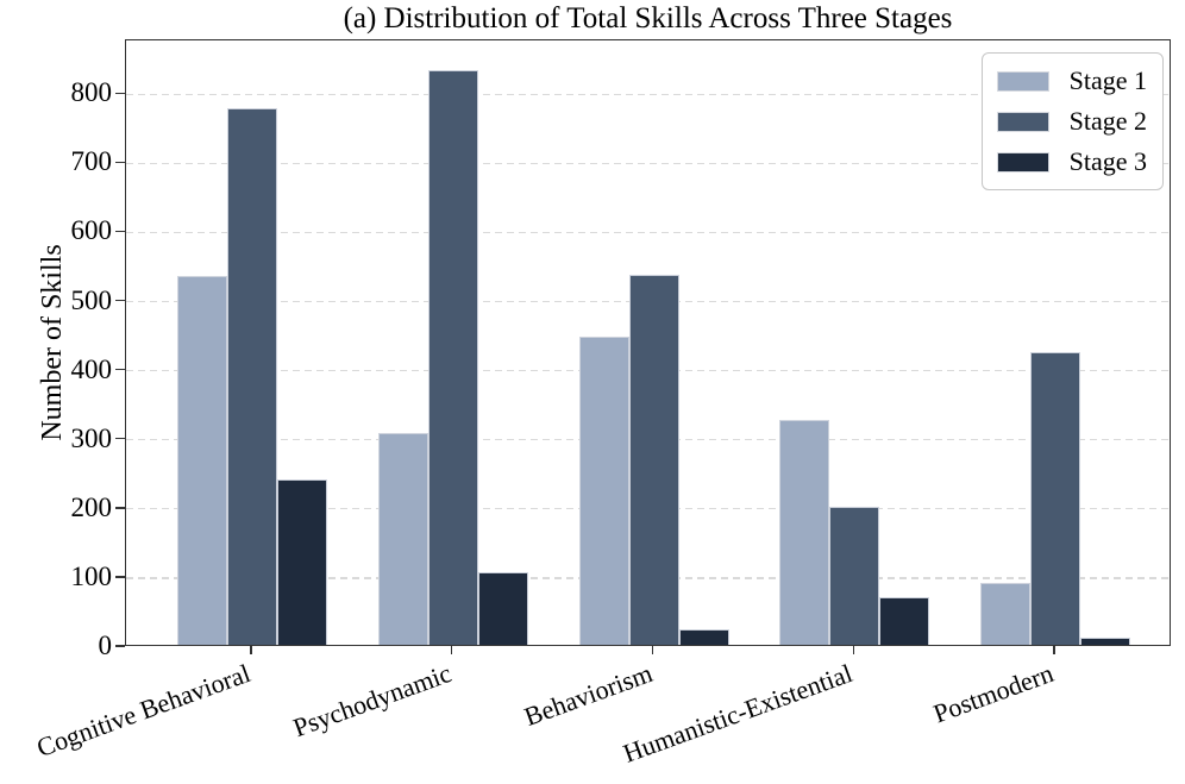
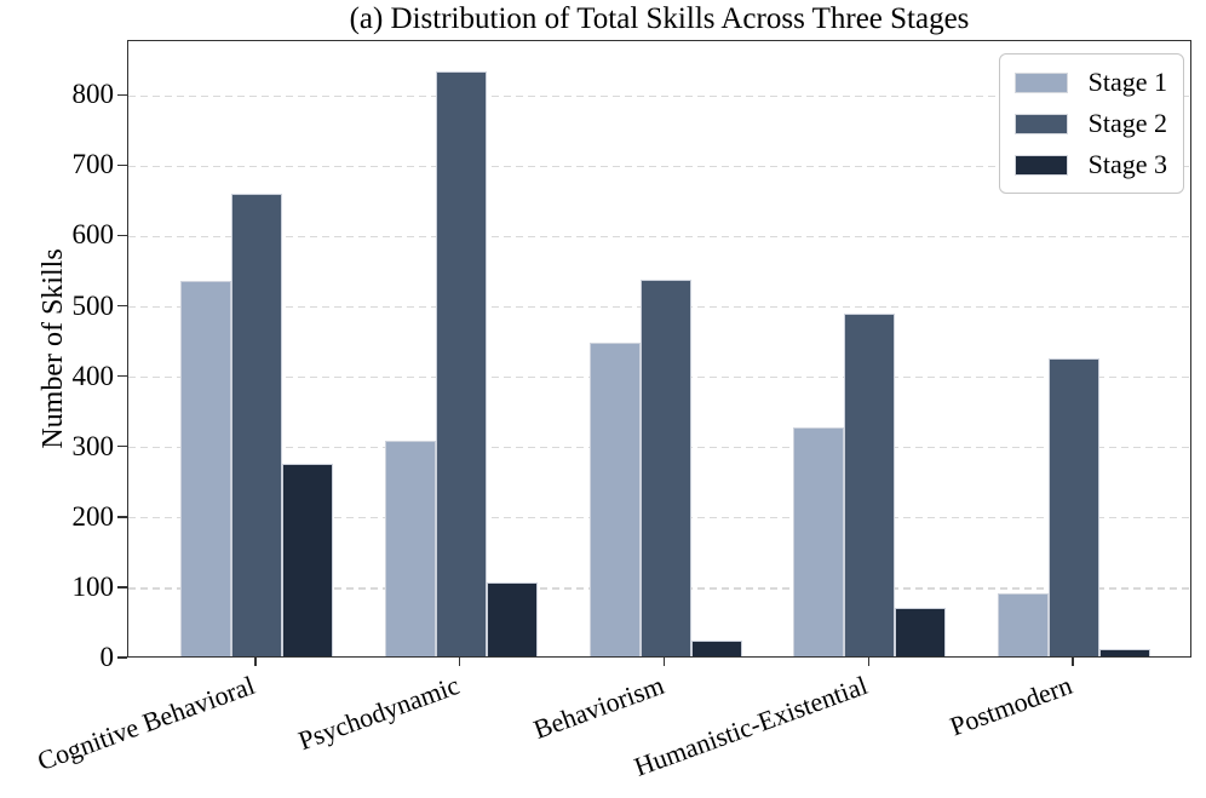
Stage 2/Cognitive Behavioral: 780 -> 660
Stage 3/Cognitive Behavioral: 240 -> 280
Stage 2/Humanistic-Existential: 200 -> 490
